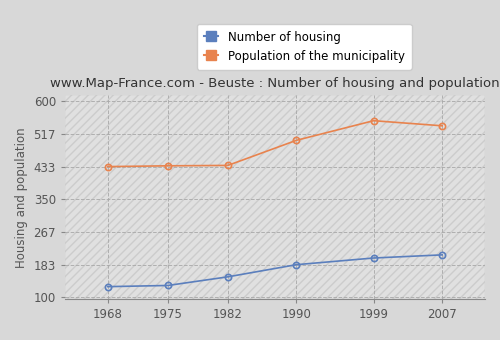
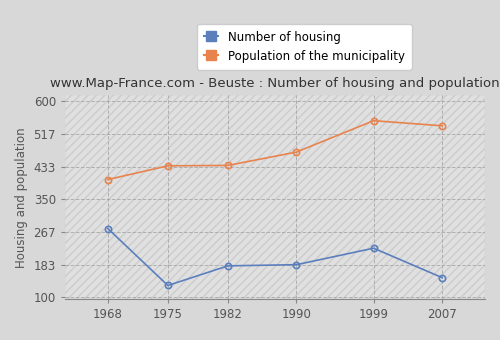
Number of housing/1968: 127 -> 275
Population of the municipality/1968: 433 -> 400
Number of housing/1982: 152 -> 180
Population of the municipality/1990: 500 -> 470
Number of housing/1999: 200 -> 225
Number of housing/2007: 208 -> 150
